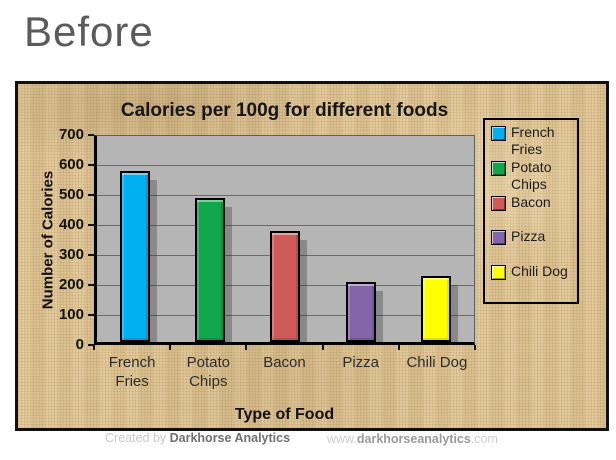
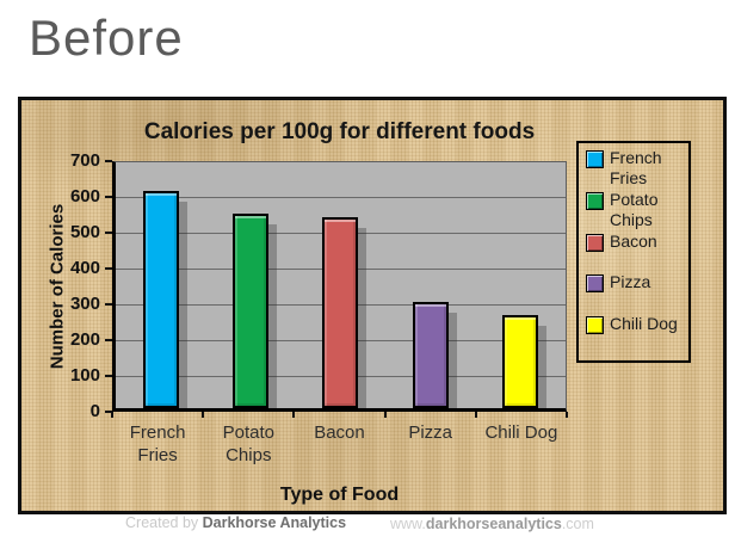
French Fries: 570 -> 610
Potato Chips: 480 -> 540
Bacon: 370 -> 530
Pizza: 200 -> 300
Chili Dog: 220 -> 260
